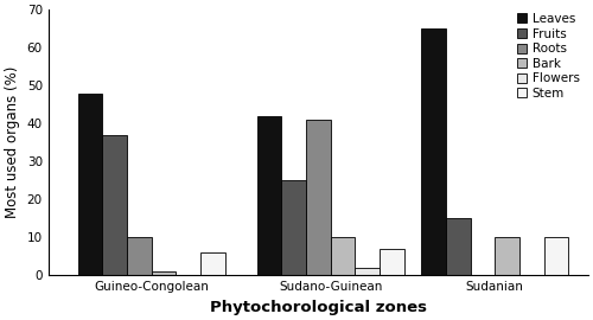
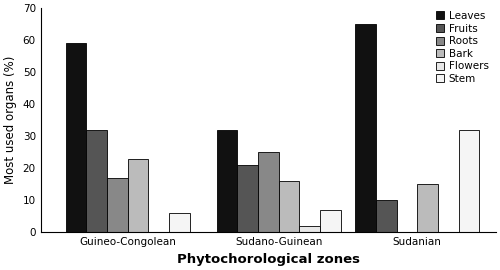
Leaves/Guineo-Congolean: 48 -> 59
Fruits/Guineo-Congolean: 37 -> 32
Roots/Guineo-Congolean: 10 -> 17
Bark/Guineo-Congolean: 1 -> 23
Leaves/Sudano-Guinean: 42 -> 32
Fruits/Sudano-Guinean: 25 -> 21
Roots/Sudano-Guinean: 41 -> 25
Bark/Sudano-Guinean: 10 -> 16
Fruits/Sudanian: 15 -> 10
Bark/Sudanian: 10 -> 15
Stem/Sudanian: 10 -> 32
